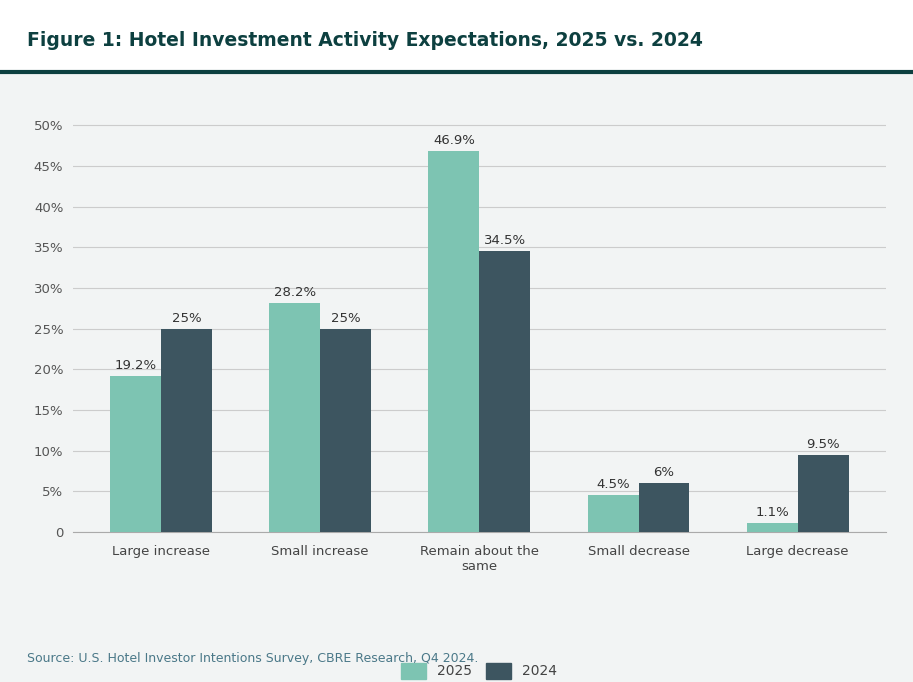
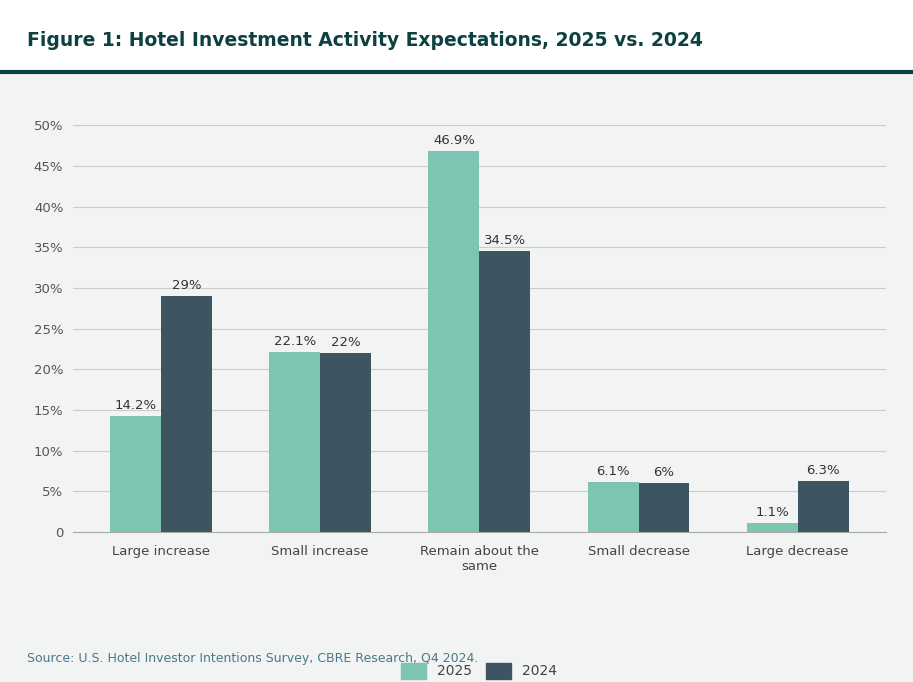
2025/Large increase: 19.2% -> 14.2%
2024/Large increase: 25% -> 29%
2025/Small increase: 28.2% -> 22.1%
2024/Small increase: 25% -> 22%
2025/Small decrease: 4.5% -> 6.1%
2024/Large decrease: 9.5% -> 6.3%
